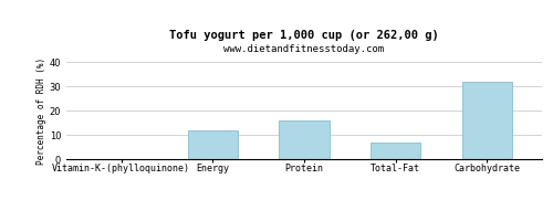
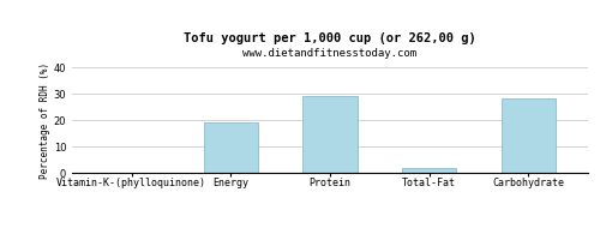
Energy: 12 -> 19
Protein: 16 -> 29
Total-Fat: 7 -> 2
Carbohydrate: 32 -> 28
